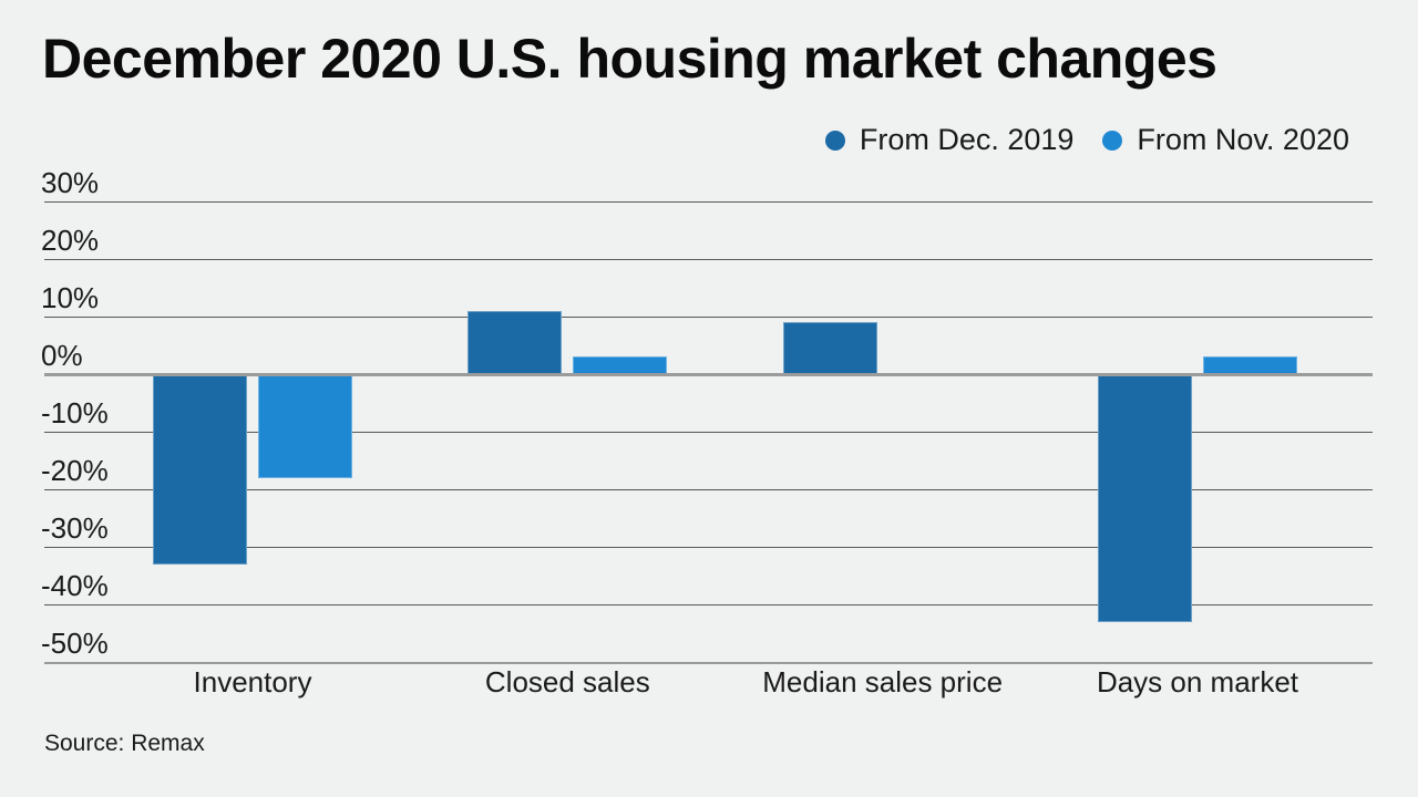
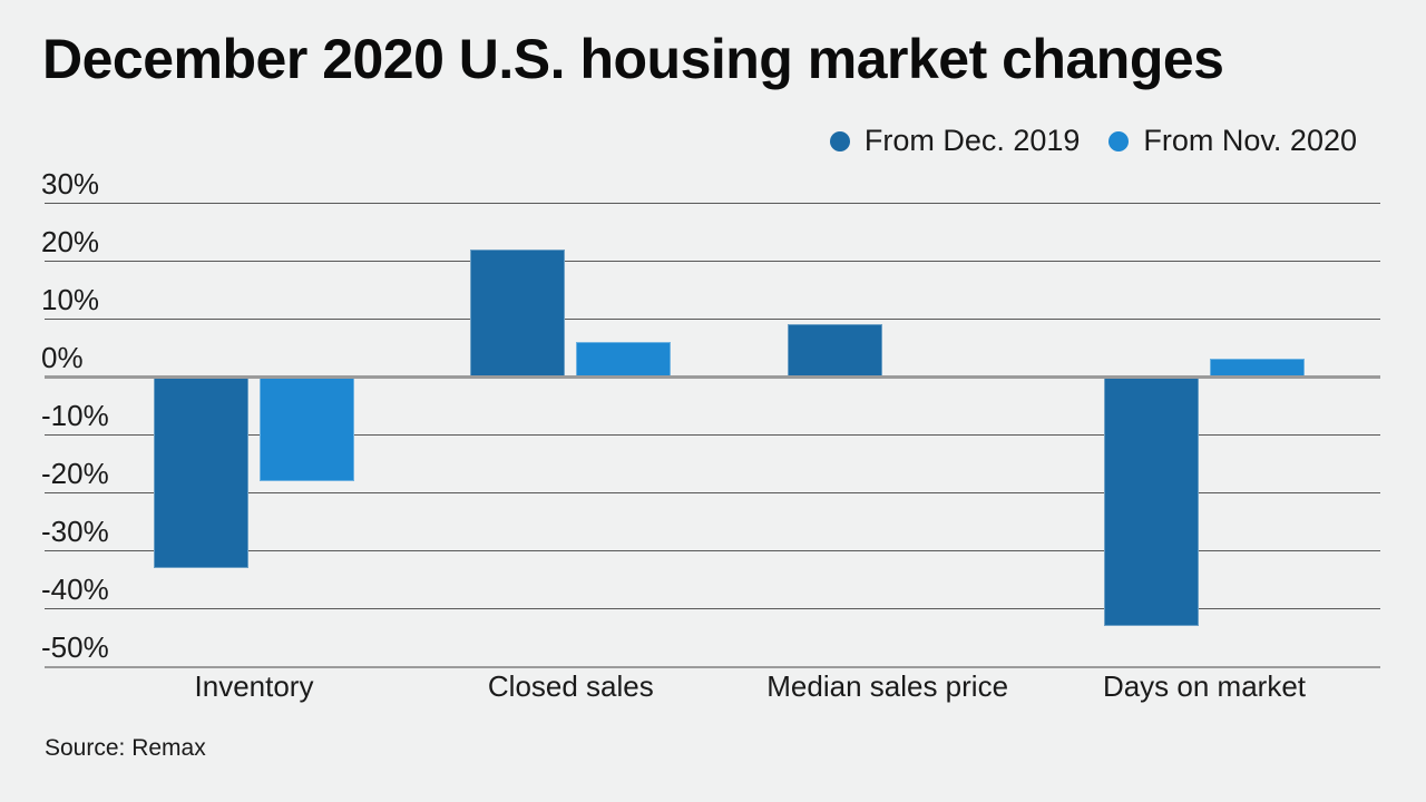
From Dec. 2019/Closed sales: 11% -> 22%
From Nov. 2020/Closed sales: 3% -> 6%
